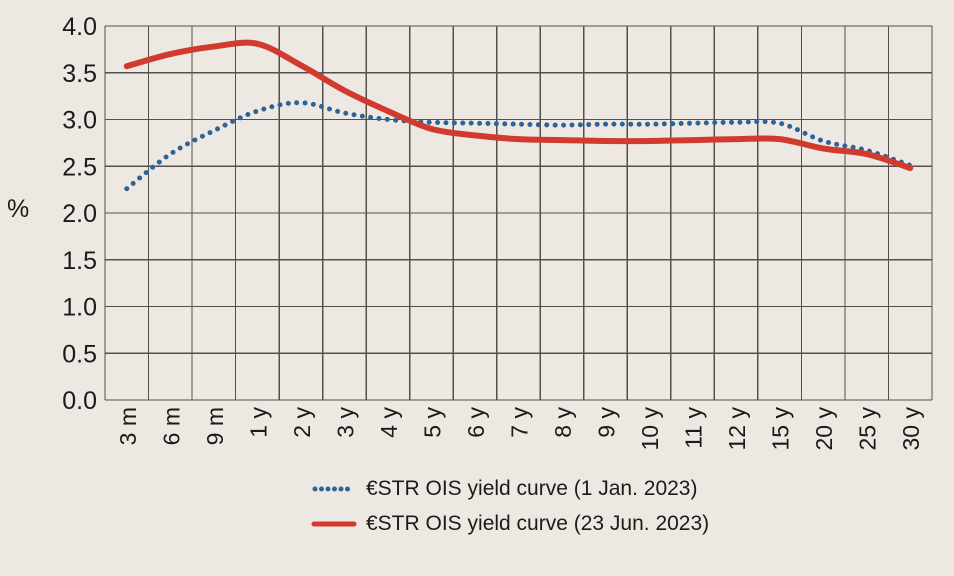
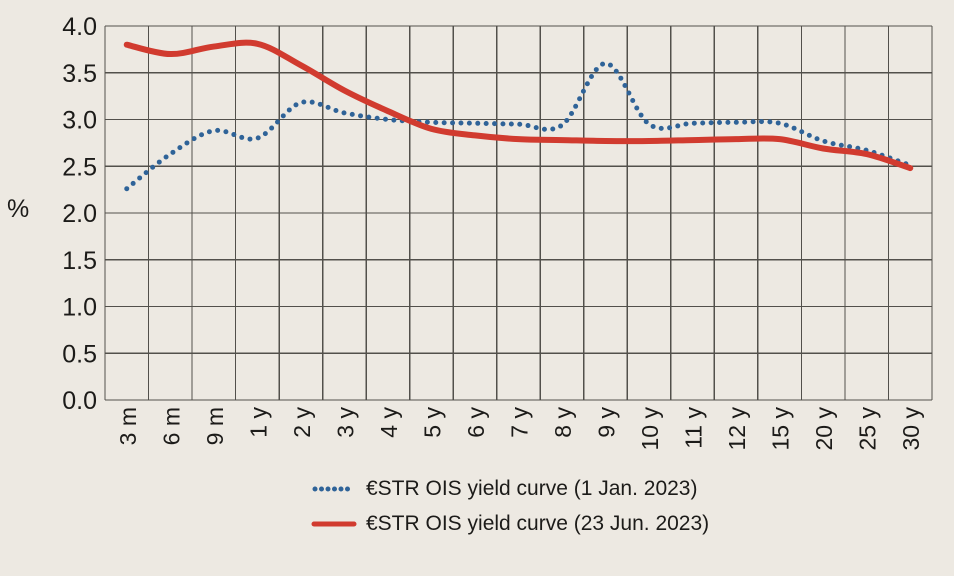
€STR OIS yield curve (23 Jun. 2023)/3 m: 3.6 -> 3.8
€STR OIS yield curve (1 Jan. 2023)/1 y: 3.1 -> 2.8
€STR OIS yield curve (1 Jan. 2023)/9 y: 3.0 -> 3.6
